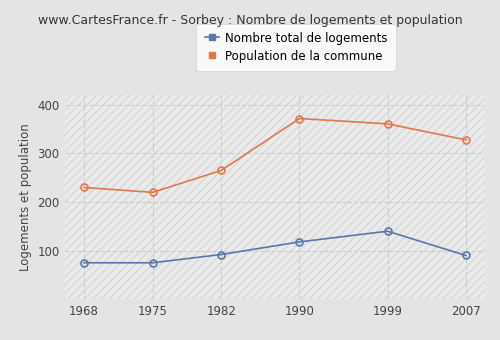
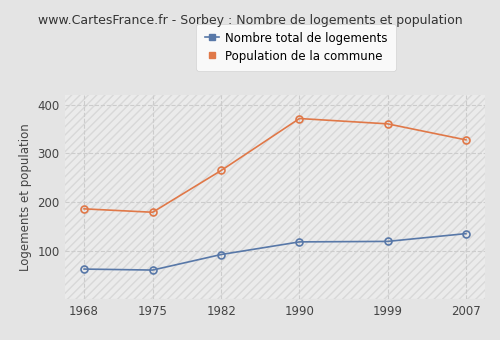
Nombre total de logements/1968: 75 -> 62
Population de la commune/1968: 230 -> 186
Nombre total de logements/1975: 75 -> 60
Population de la commune/1975: 220 -> 179
Nombre total de logements/1999: 140 -> 119
Nombre total de logements/2007: 90 -> 135
